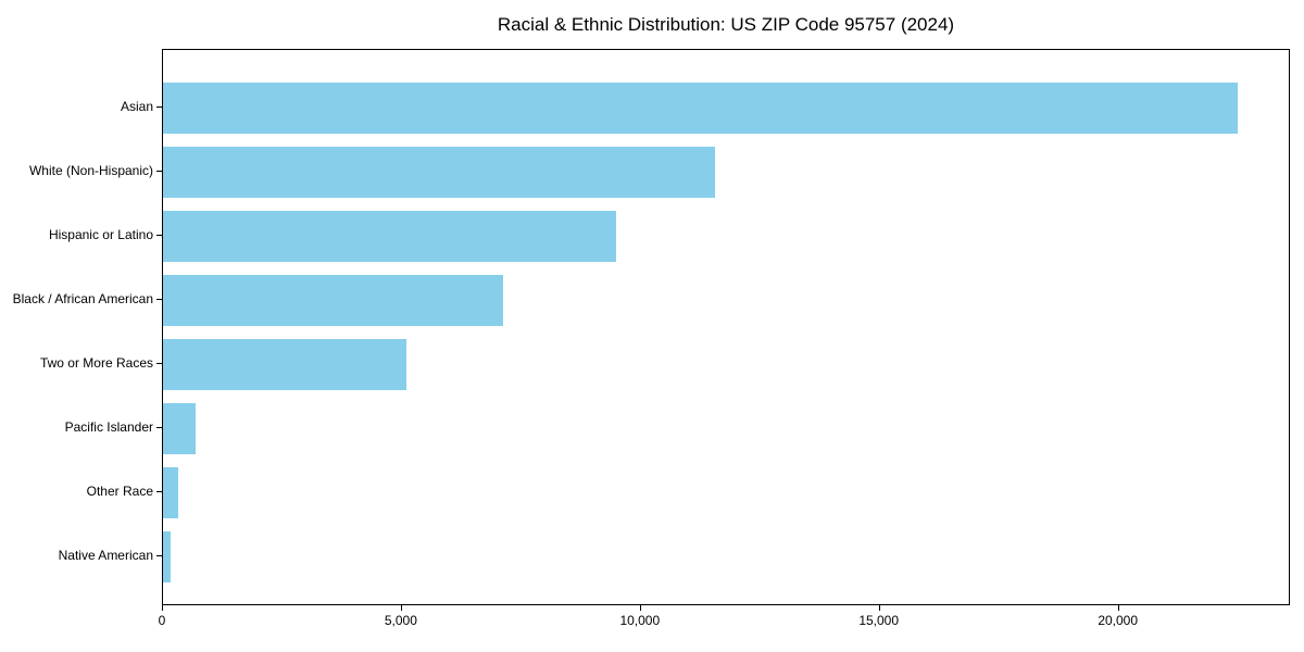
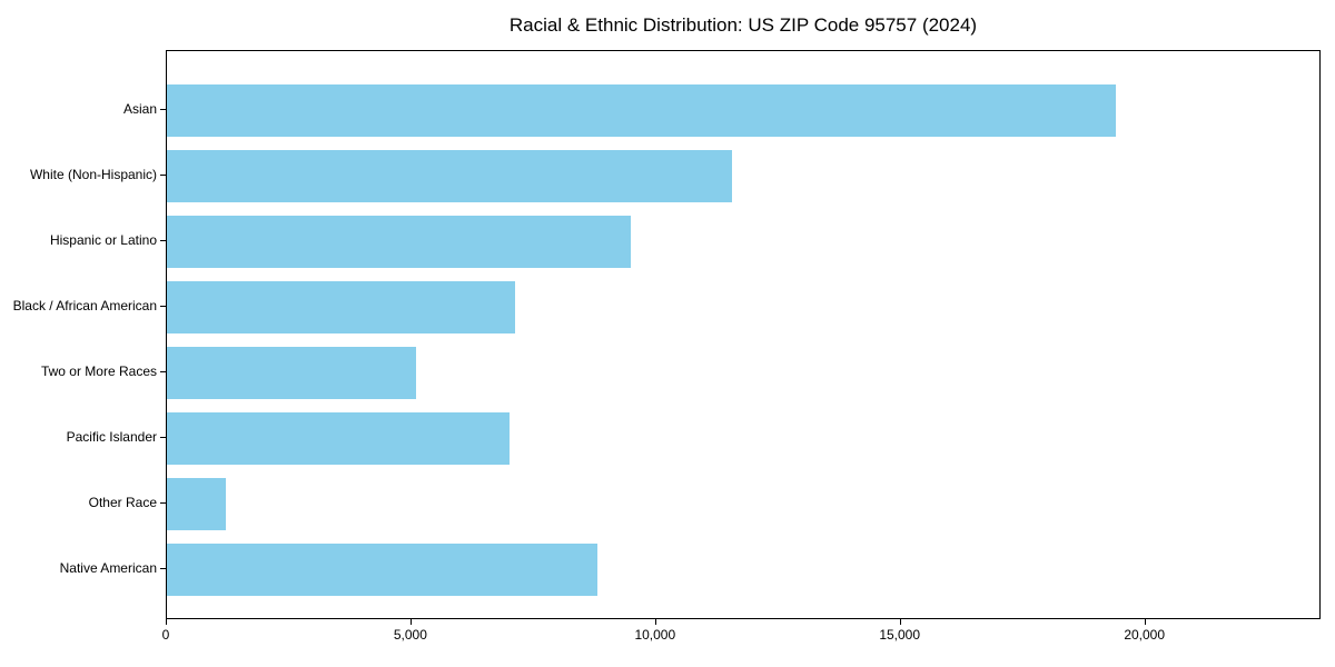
Asian: 22500 -> 19400
Pacific Islander: 700 -> 7000
Other Race: 300 -> 1200
Native American: 200 -> 8800
